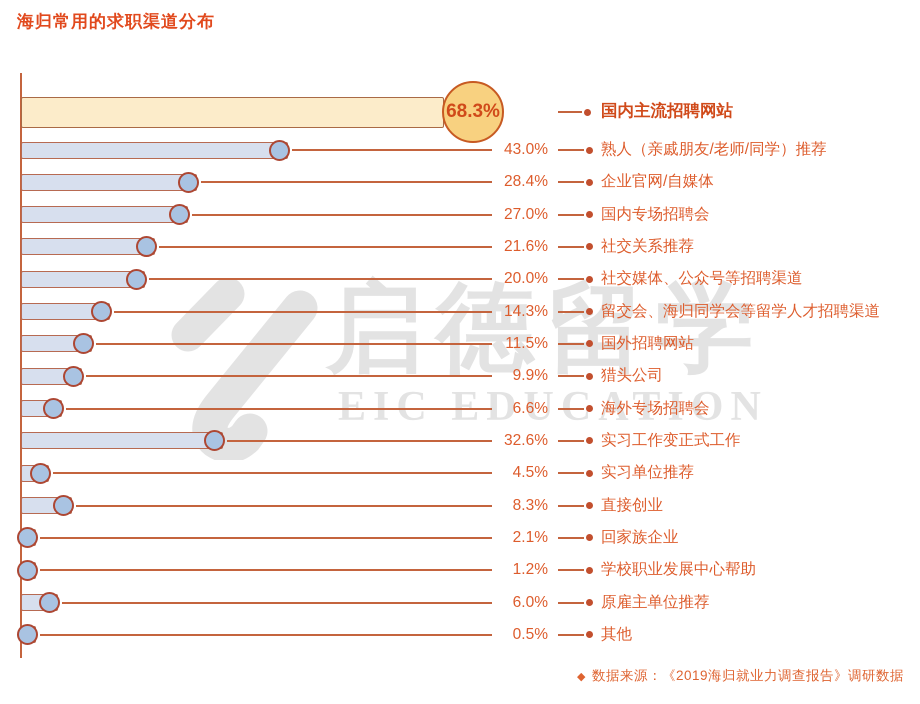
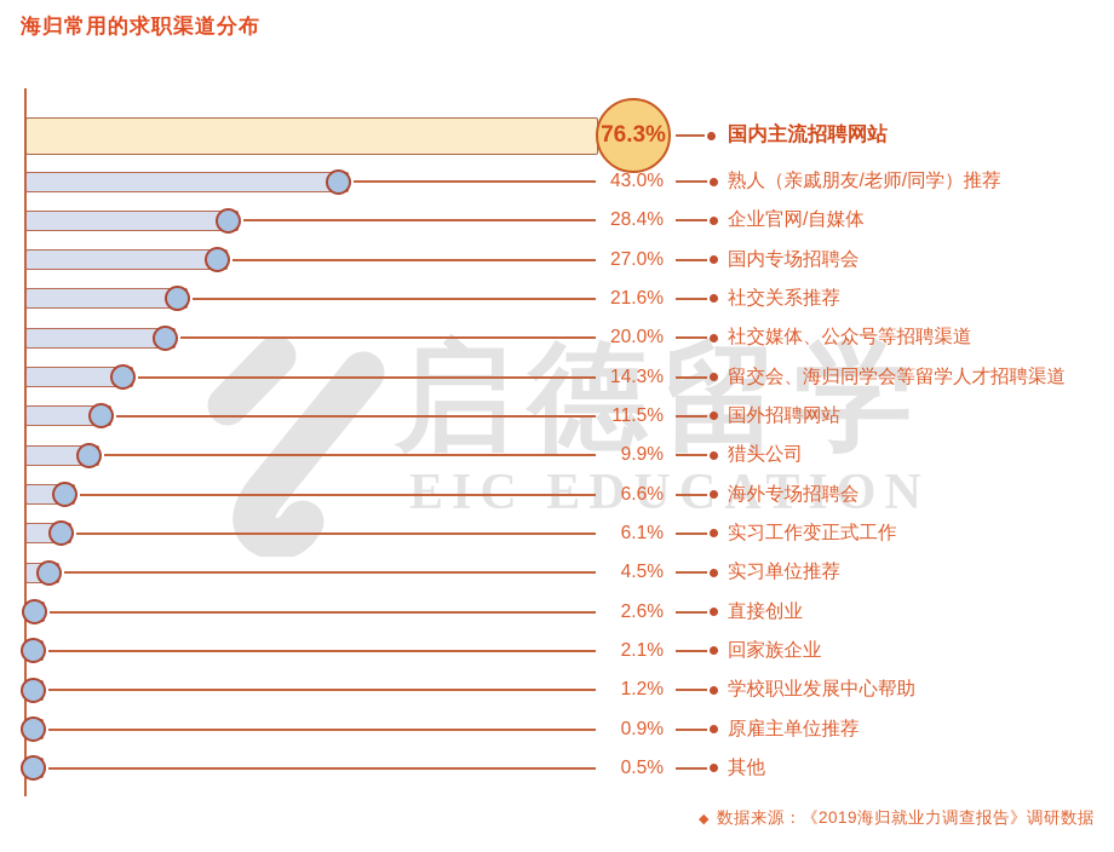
国内主流招聘网站: 68.3% -> 76.3%
实习工作变正式工作: 32.6% -> 6.1%
直接创业: 8.3% -> 2.6%
原雇主单位推荐: 6.0% -> 0.9%
